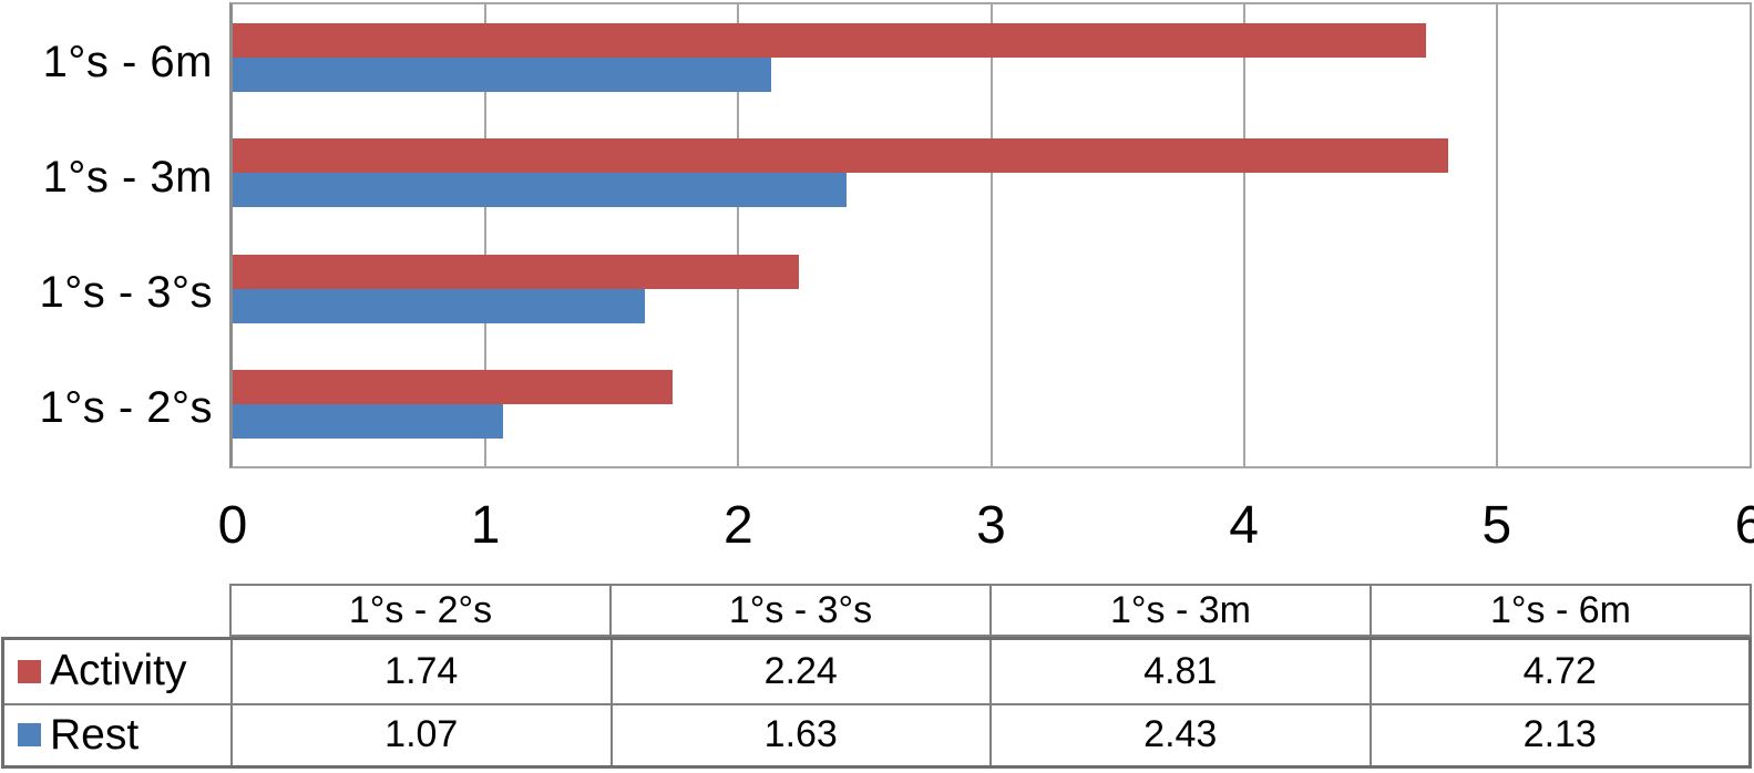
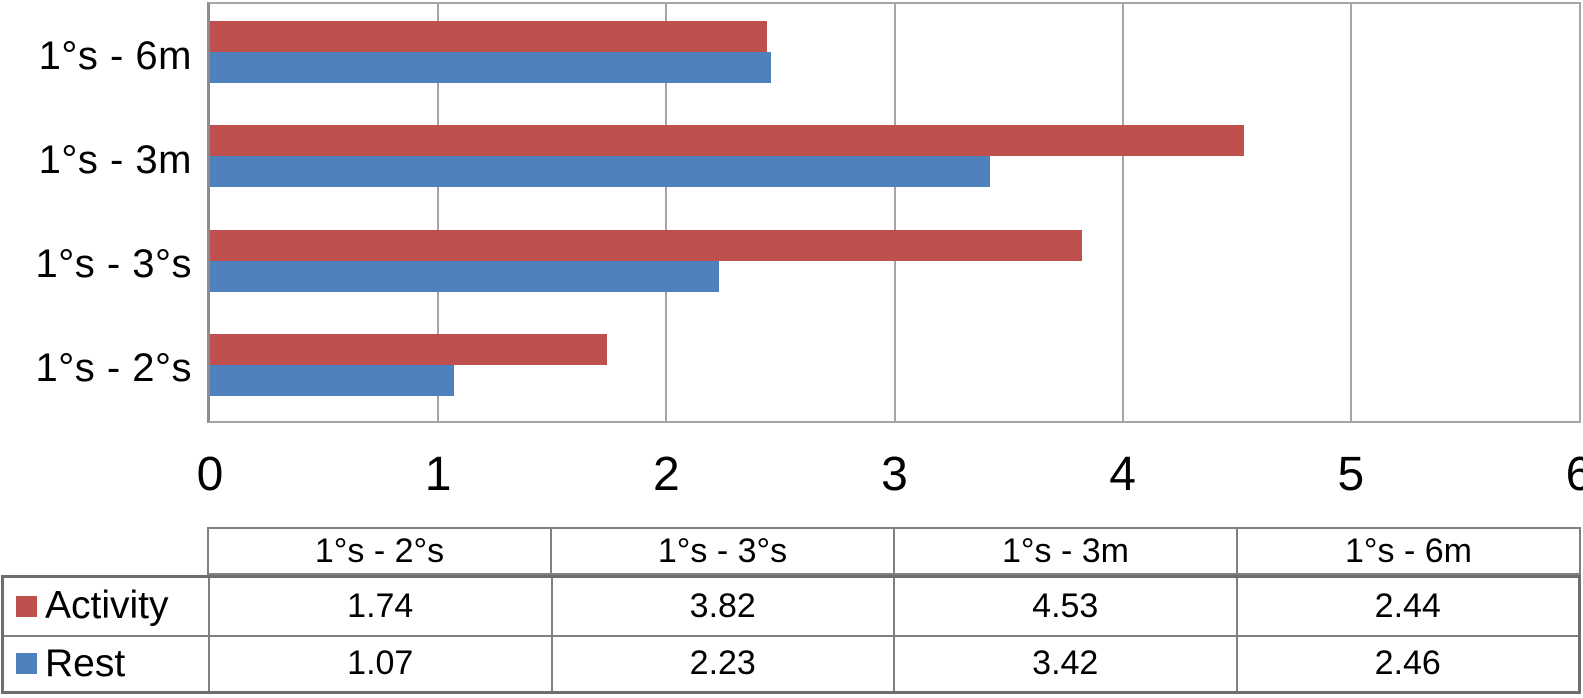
Activity/1°s - 3°s: 2.24 -> 3.82
Rest/1°s - 3°s: 1.63 -> 2.23
Activity/1°s - 3m: 4.81 -> 4.53
Rest/1°s - 3m: 2.43 -> 3.42
Activity/1°s - 6m: 4.72 -> 2.44
Rest/1°s - 6m: 2.13 -> 2.46
